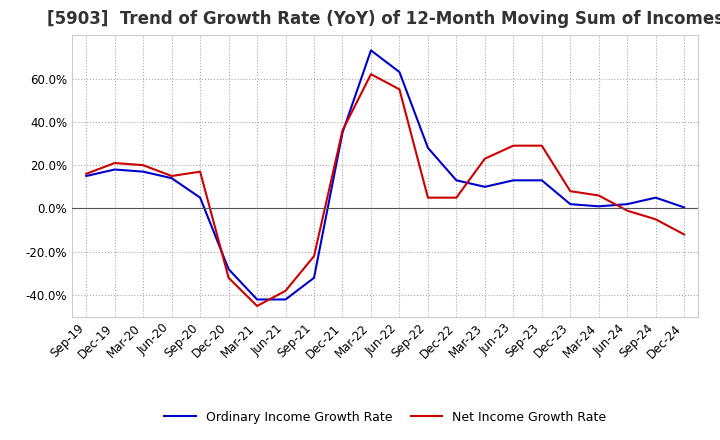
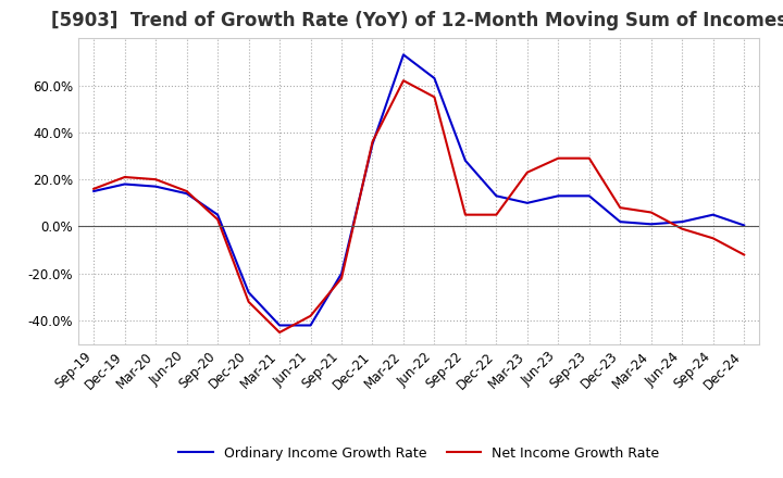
Net Income Growth Rate/Sep-20: 17% -> 3%
Ordinary Income Growth Rate/Sep-21: -32.0% -> -20.0%
